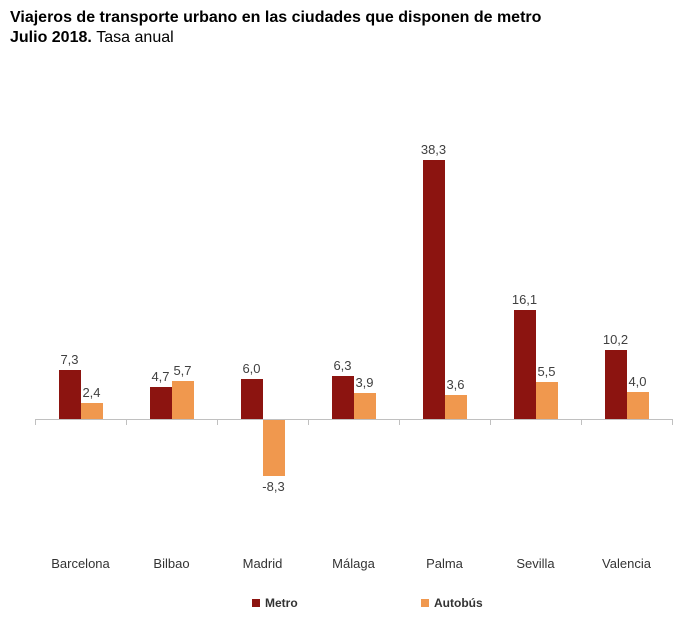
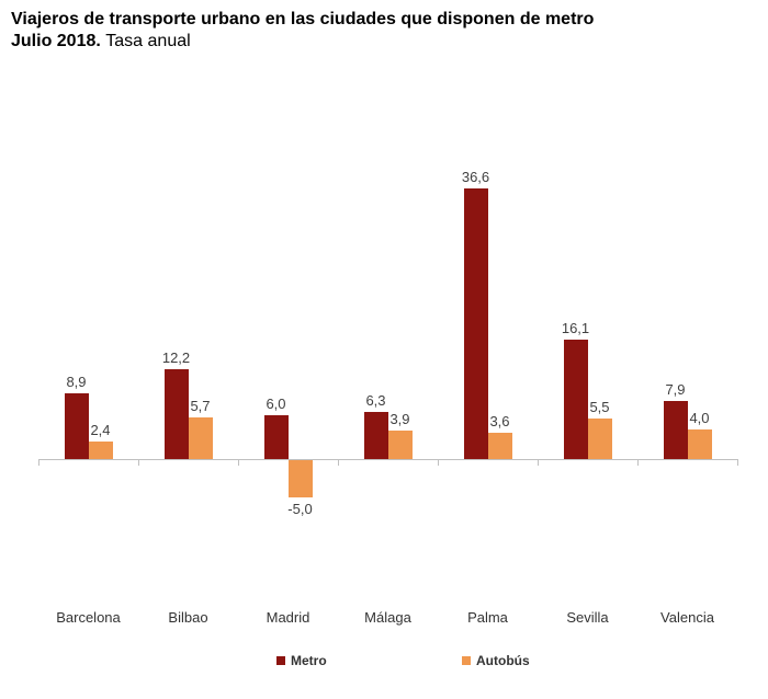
Metro/Barcelona: 7,3 -> 8,9
Metro/Bilbao: 4,7 -> 12,2
Autobús/Madrid: -8,3 -> -5,0
Metro/Palma: 38,3 -> 36,6
Metro/Valencia: 10,2 -> 7,9
